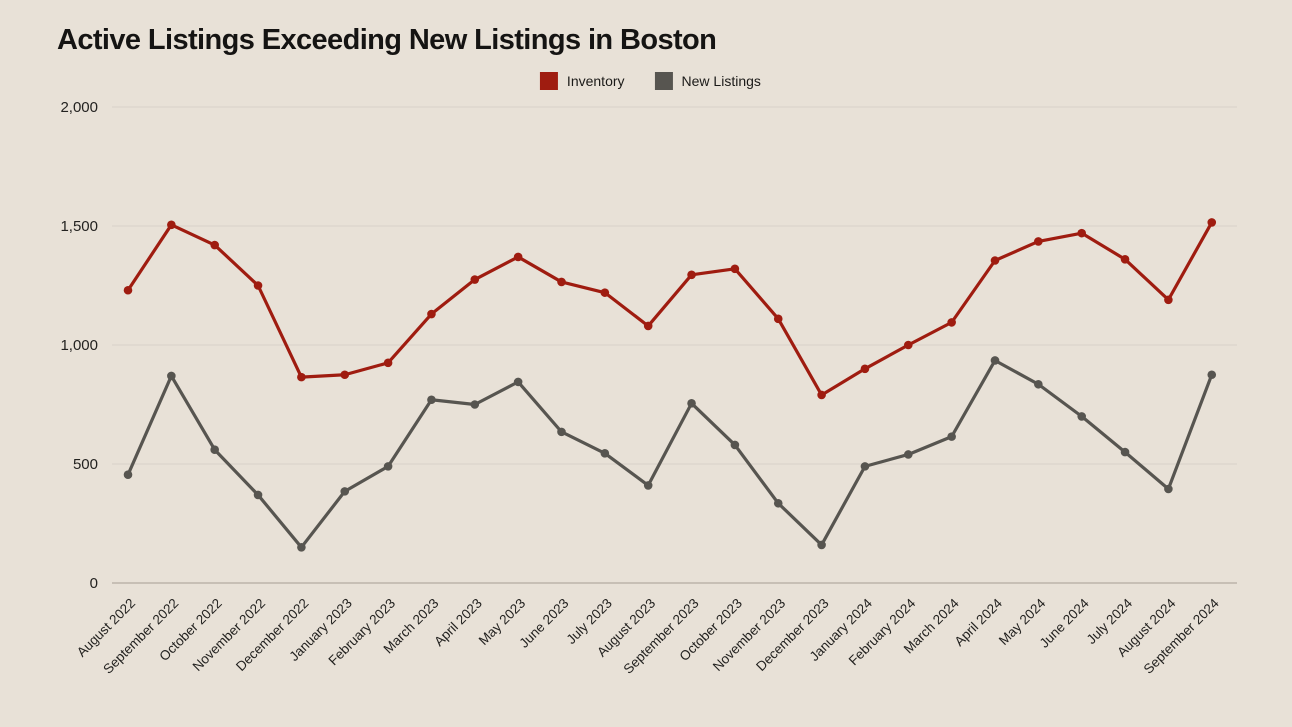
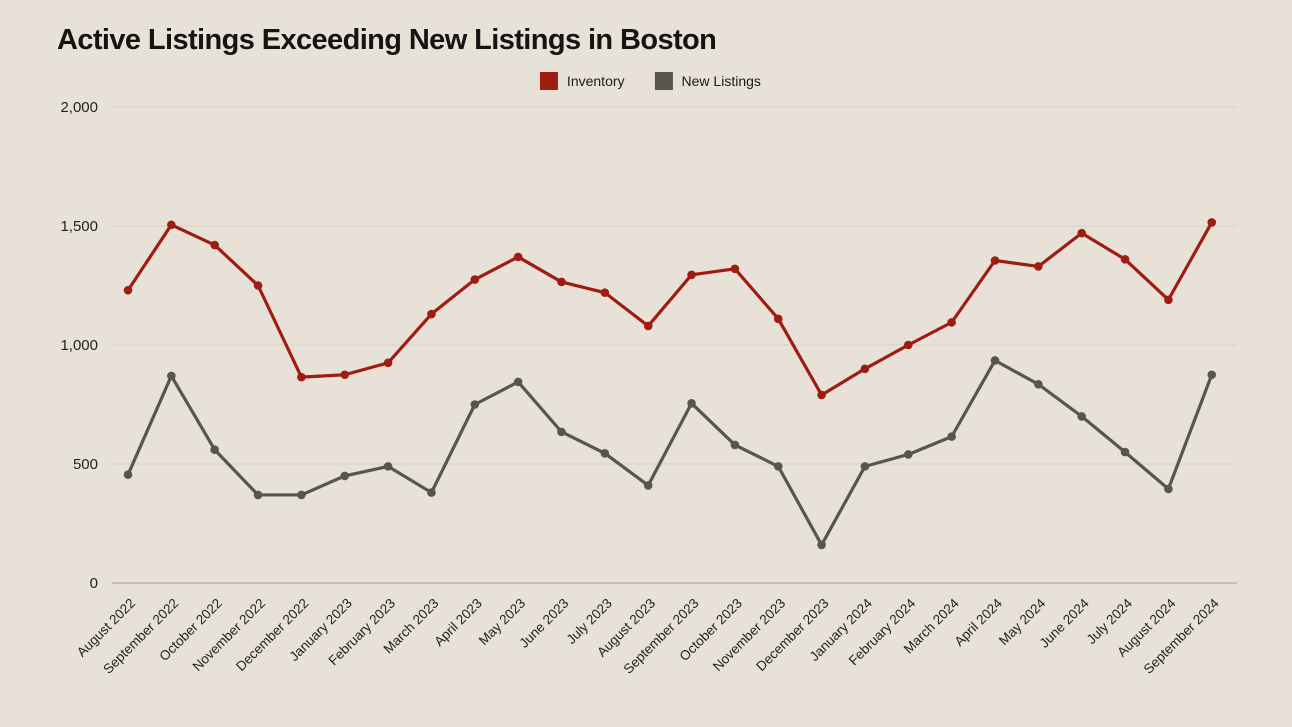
New Listings/December 2022: 150 -> 370
New Listings/January 2023: 380 -> 450
New Listings/March 2023: 770 -> 380
New Listings/November 2023: 340 -> 490
Inventory/May 2024: 1440 -> 1330
